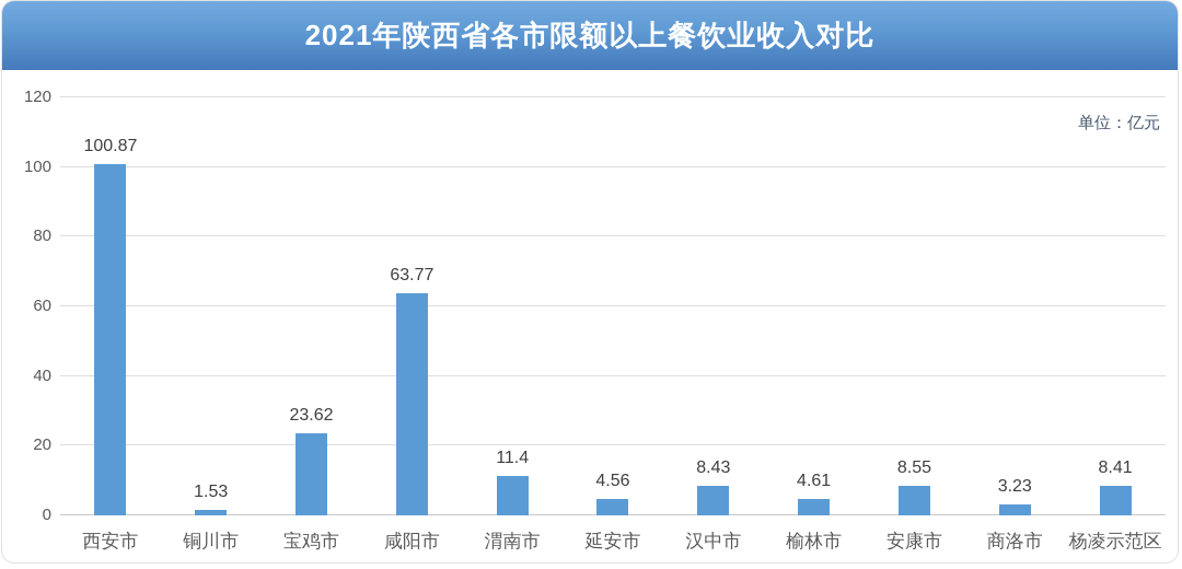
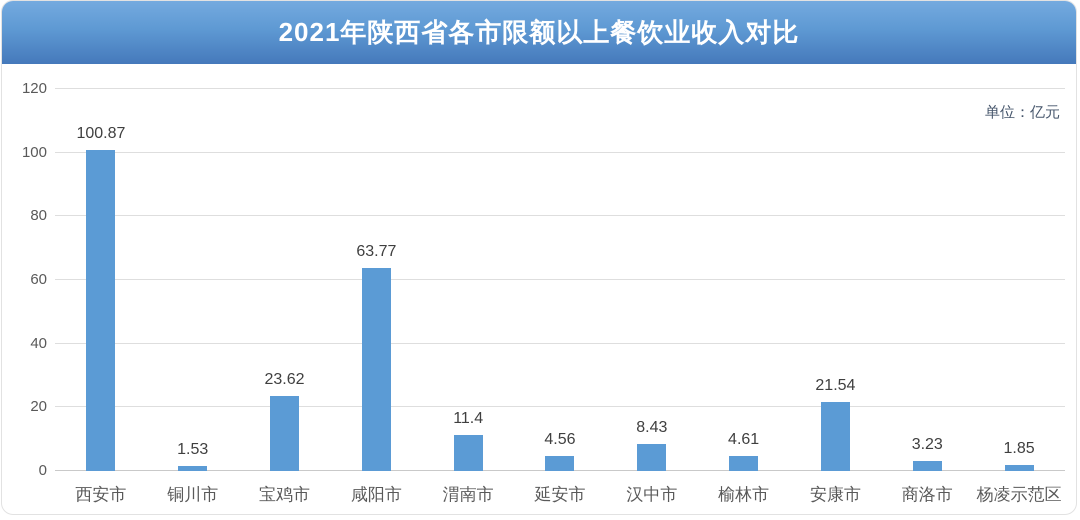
安康市: 8.55 -> 21.54
杨凌示范区: 8.41 -> 1.85
